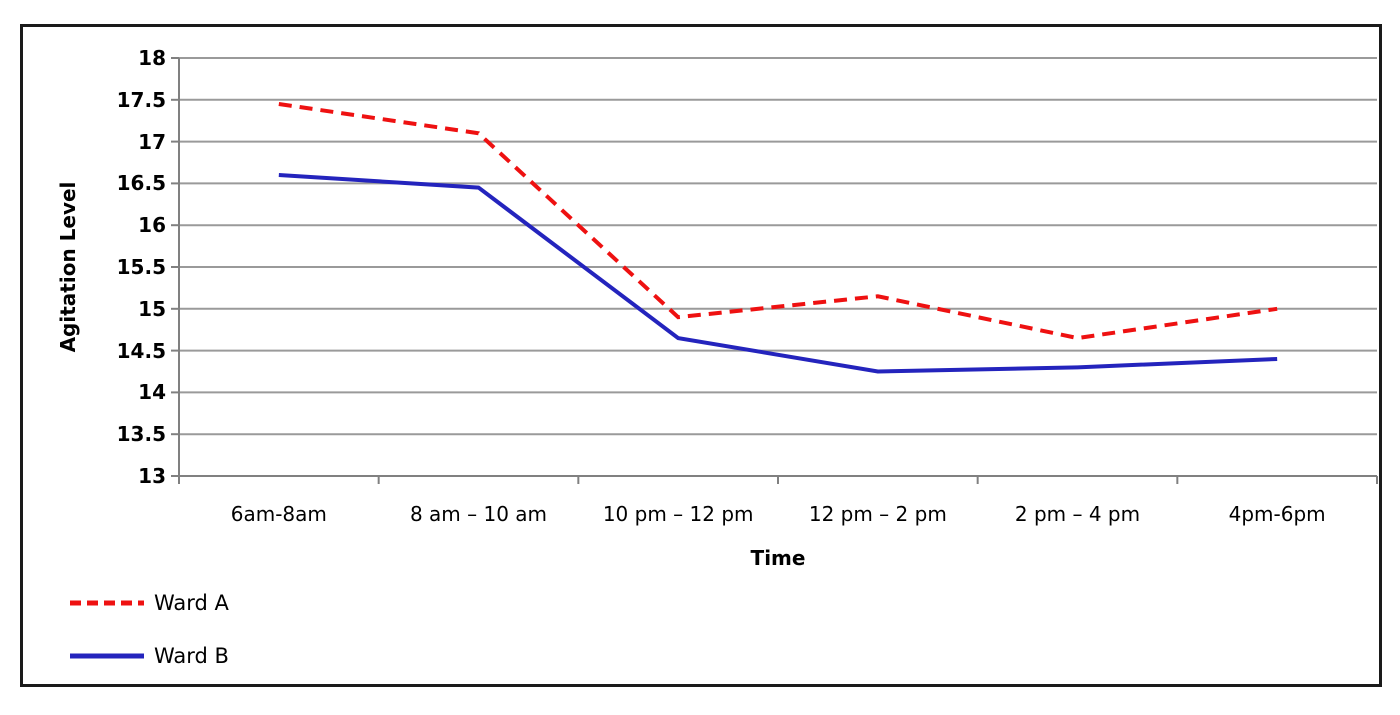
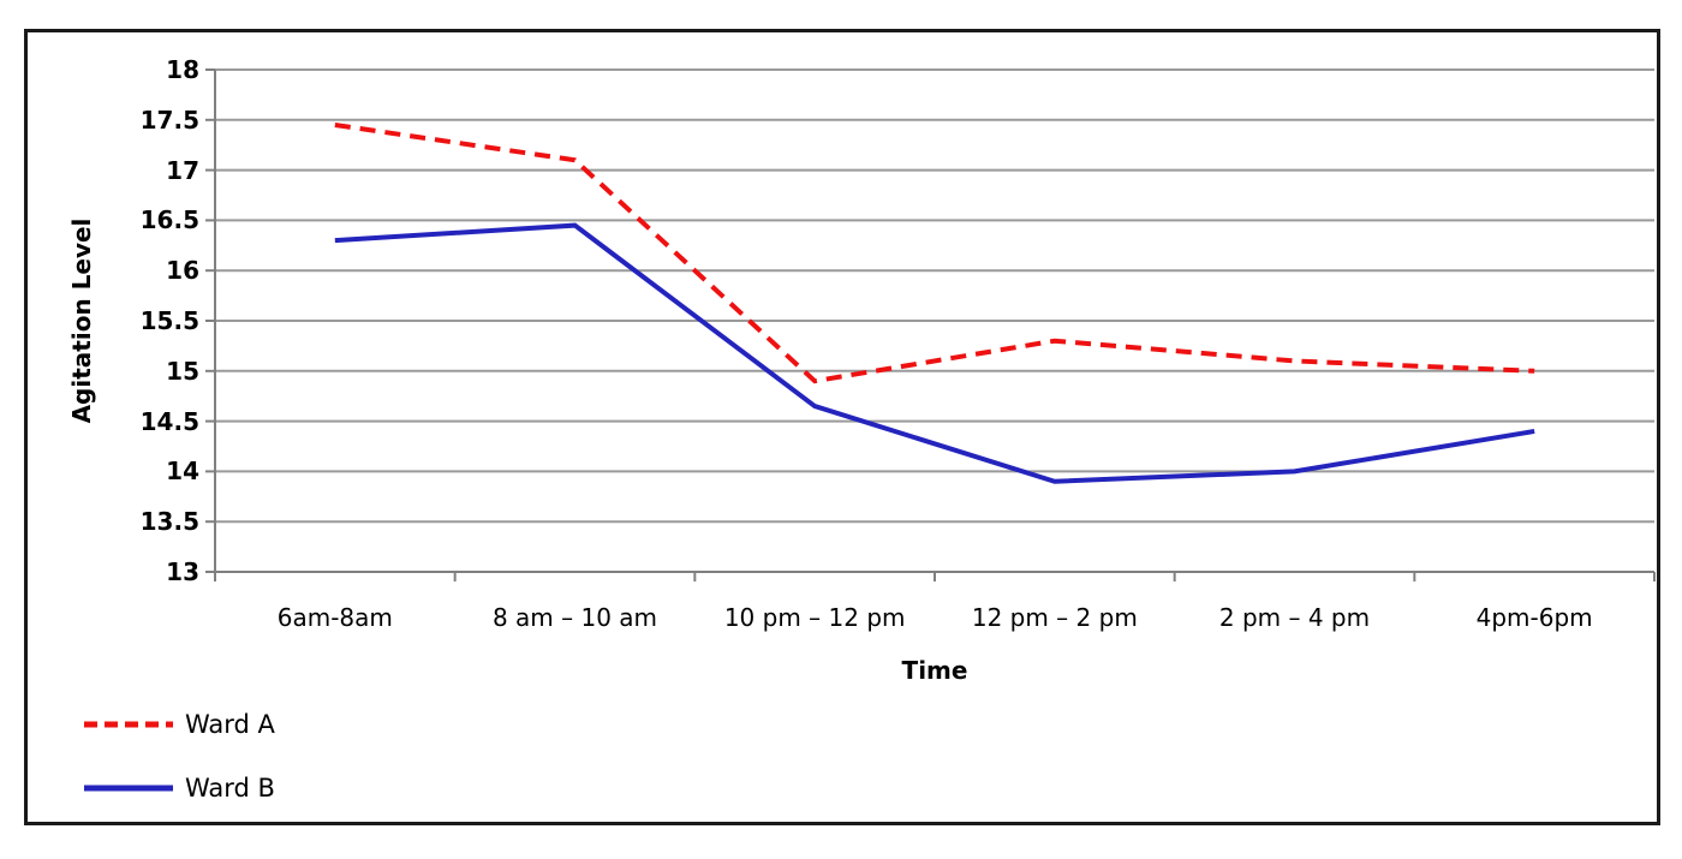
Ward B/6am-8am: 16.6 -> 16.3
Ward A/12 pm – 2 pm: 15.2 -> 15.3
Ward B/12 pm – 2 pm: 14.2 -> 13.9
Ward A/2 pm – 4 pm: 14.7 -> 15.1
Ward B/2 pm – 4 pm: 14.3 -> 14.0
